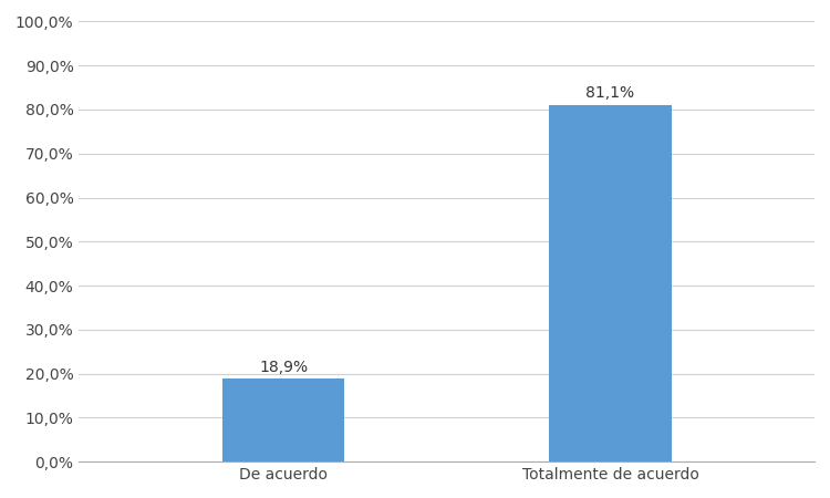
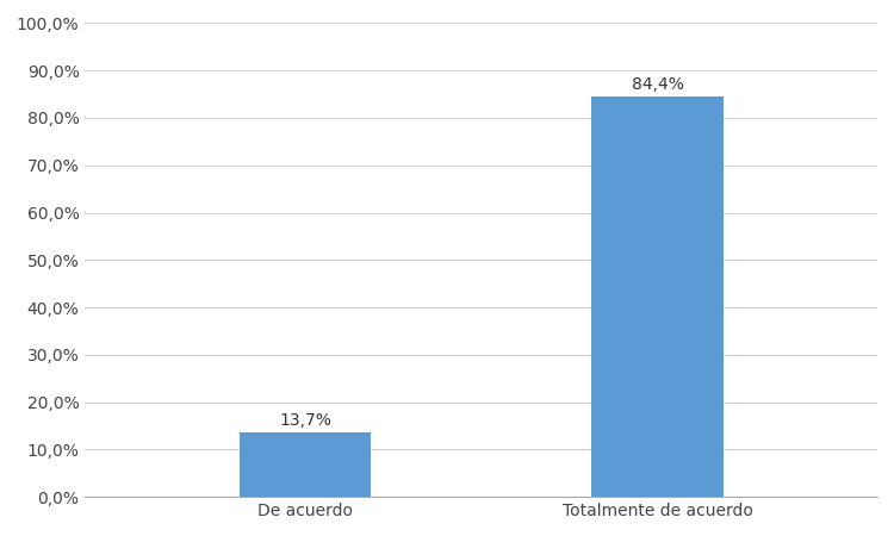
De acuerdo: 18,9% -> 13,7%
Totalmente de acuerdo: 81,1% -> 84,4%
